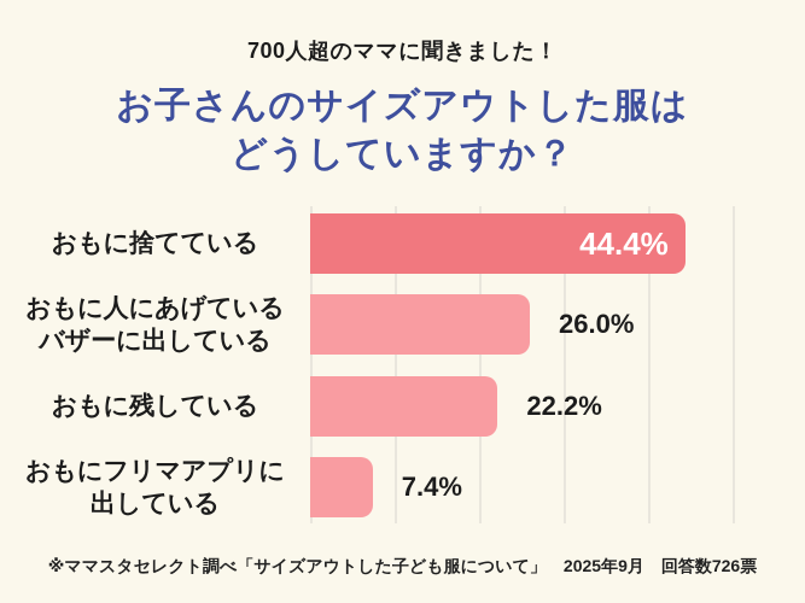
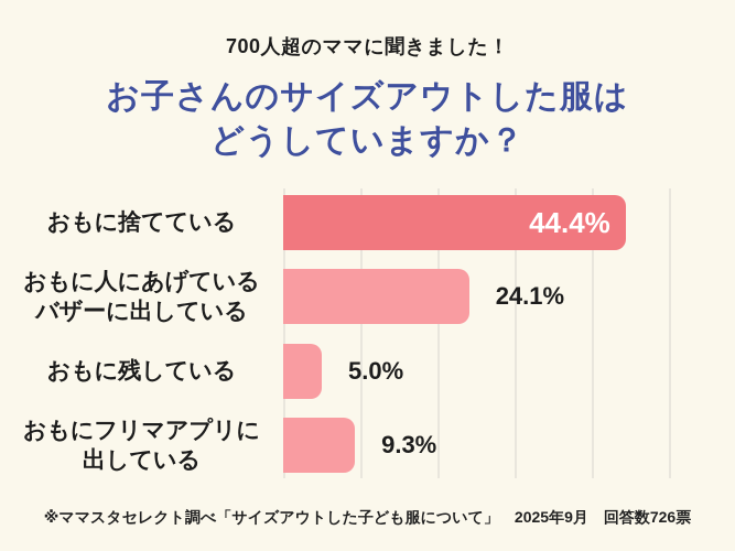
おもに人にあげている バザーに出している: 26.0% -> 24.1%
おもに残している: 22.2% -> 5.0%
おもにフリマアプリに 出している: 7.4% -> 9.3%
